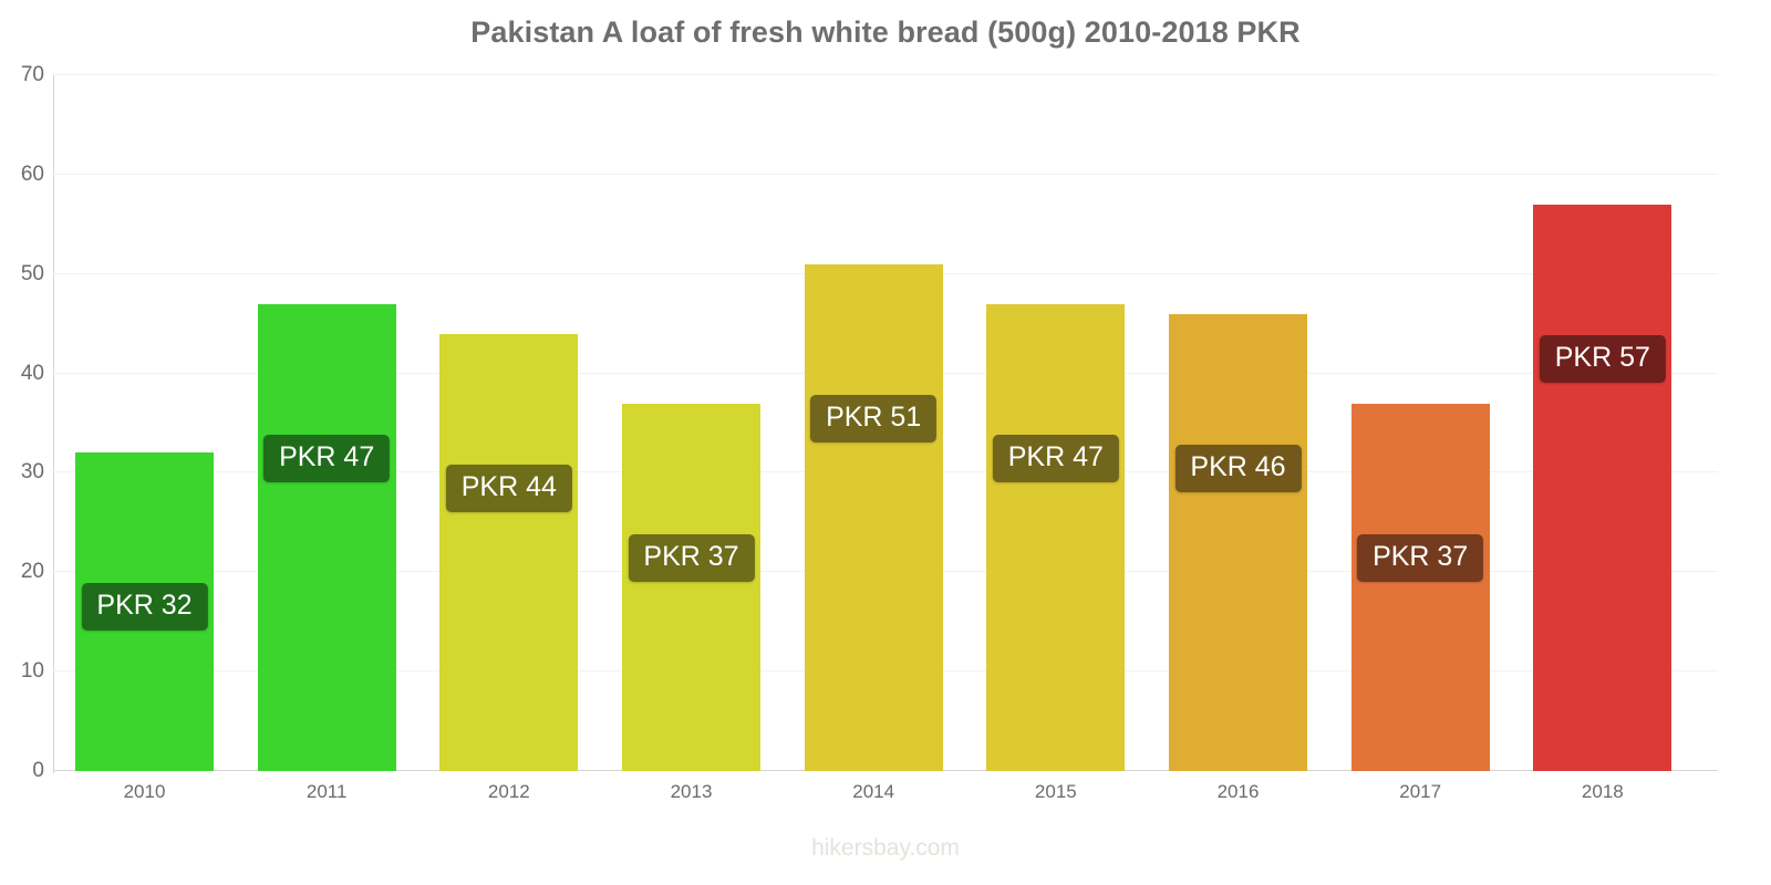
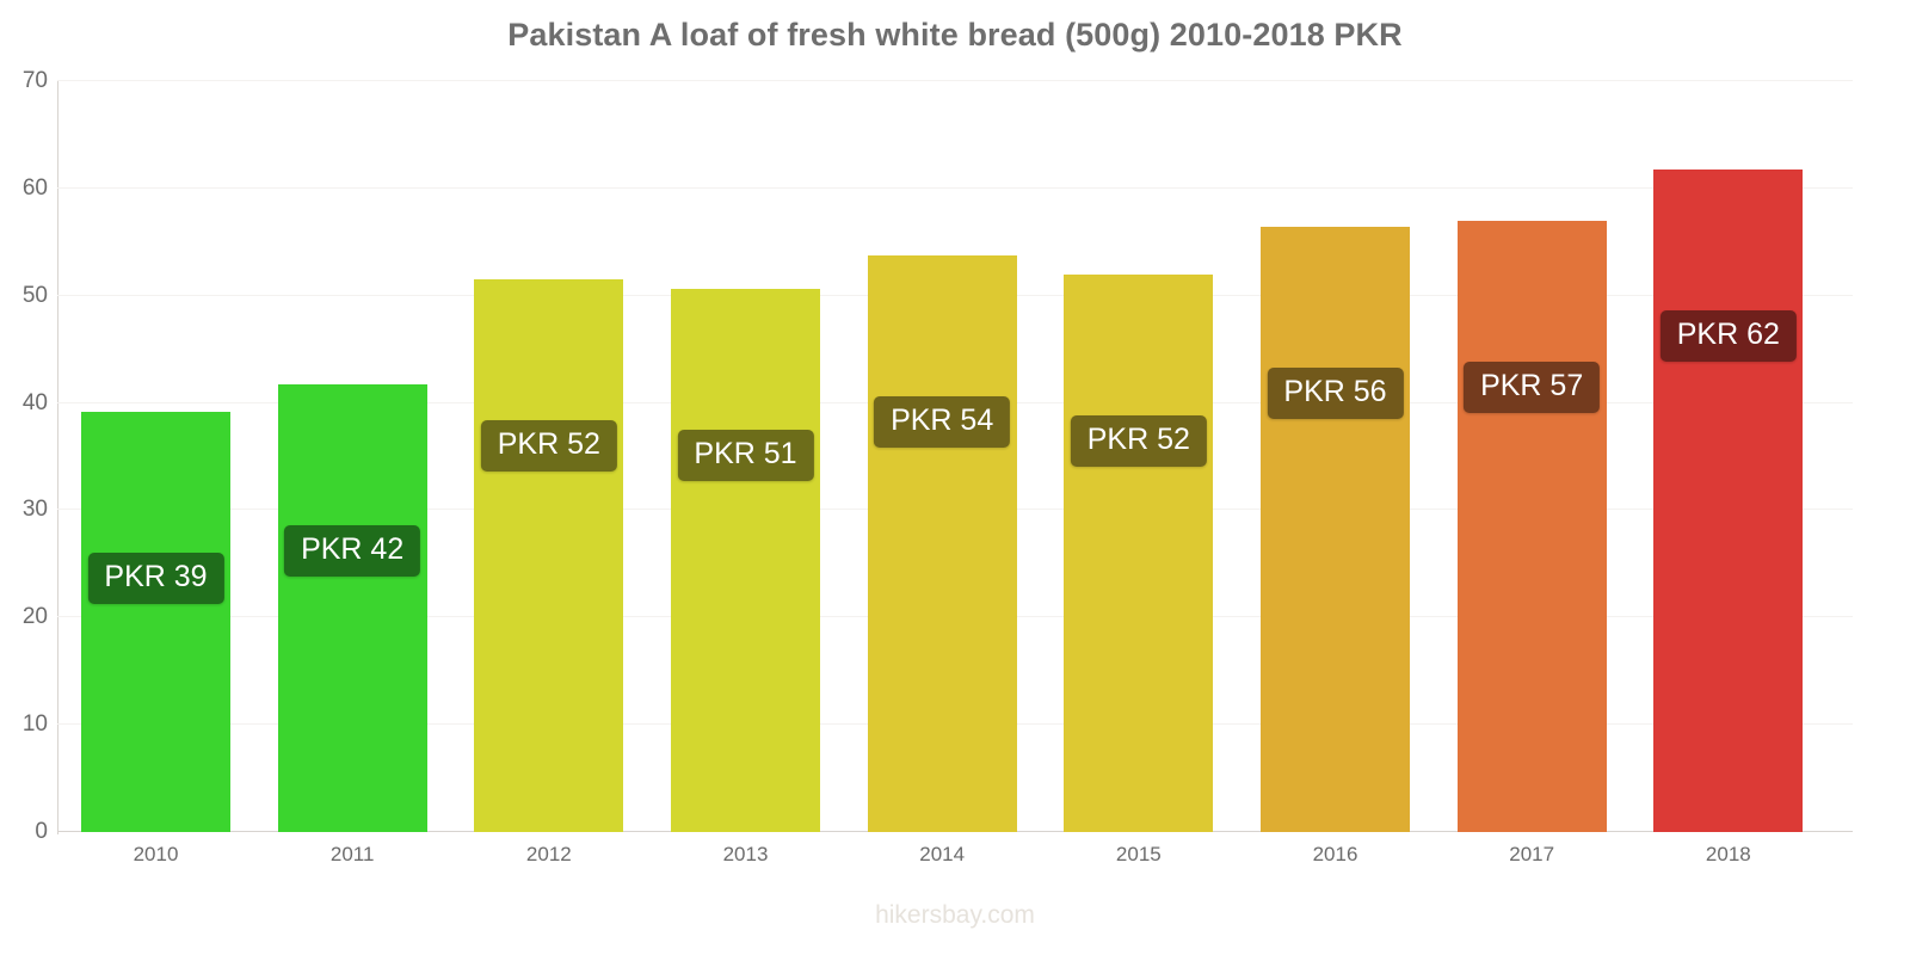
2010: 32 -> 39
2011: 47 -> 42
2012: 44 -> 52
2013: 37 -> 51
2014: 51 -> 54
2015: 47 -> 52
2016: 46 -> 56
2017: 37 -> 57
2018: 57 -> 62
